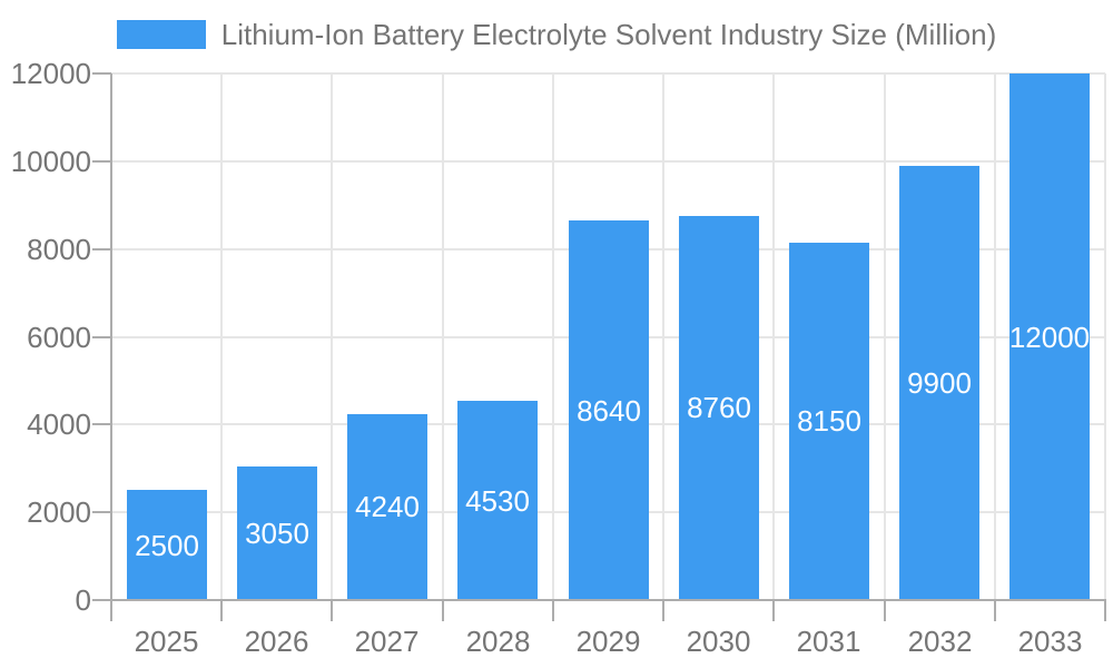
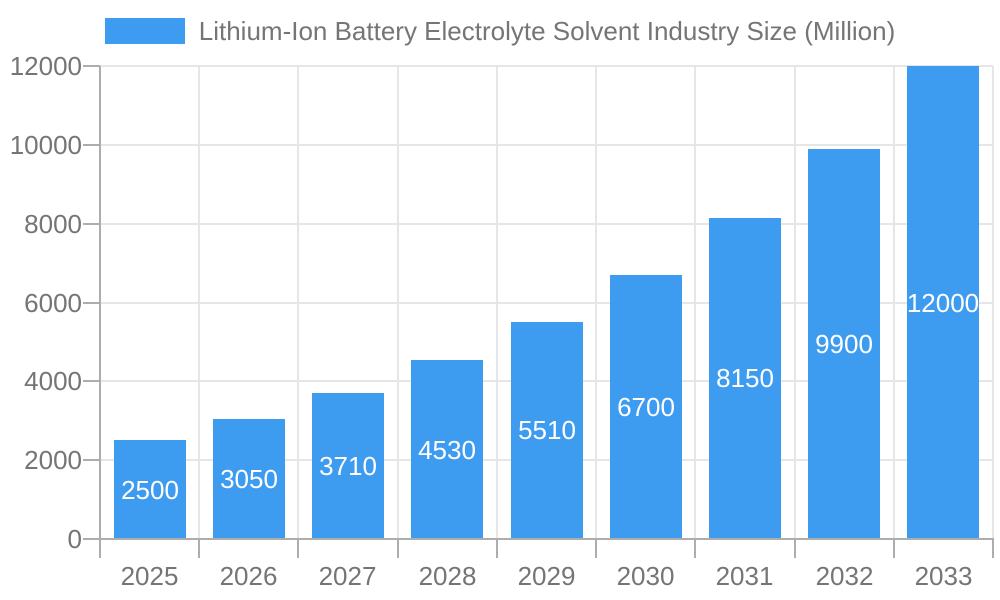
2027: 4240 -> 3710
2029: 8640 -> 5510
2030: 8760 -> 6700
